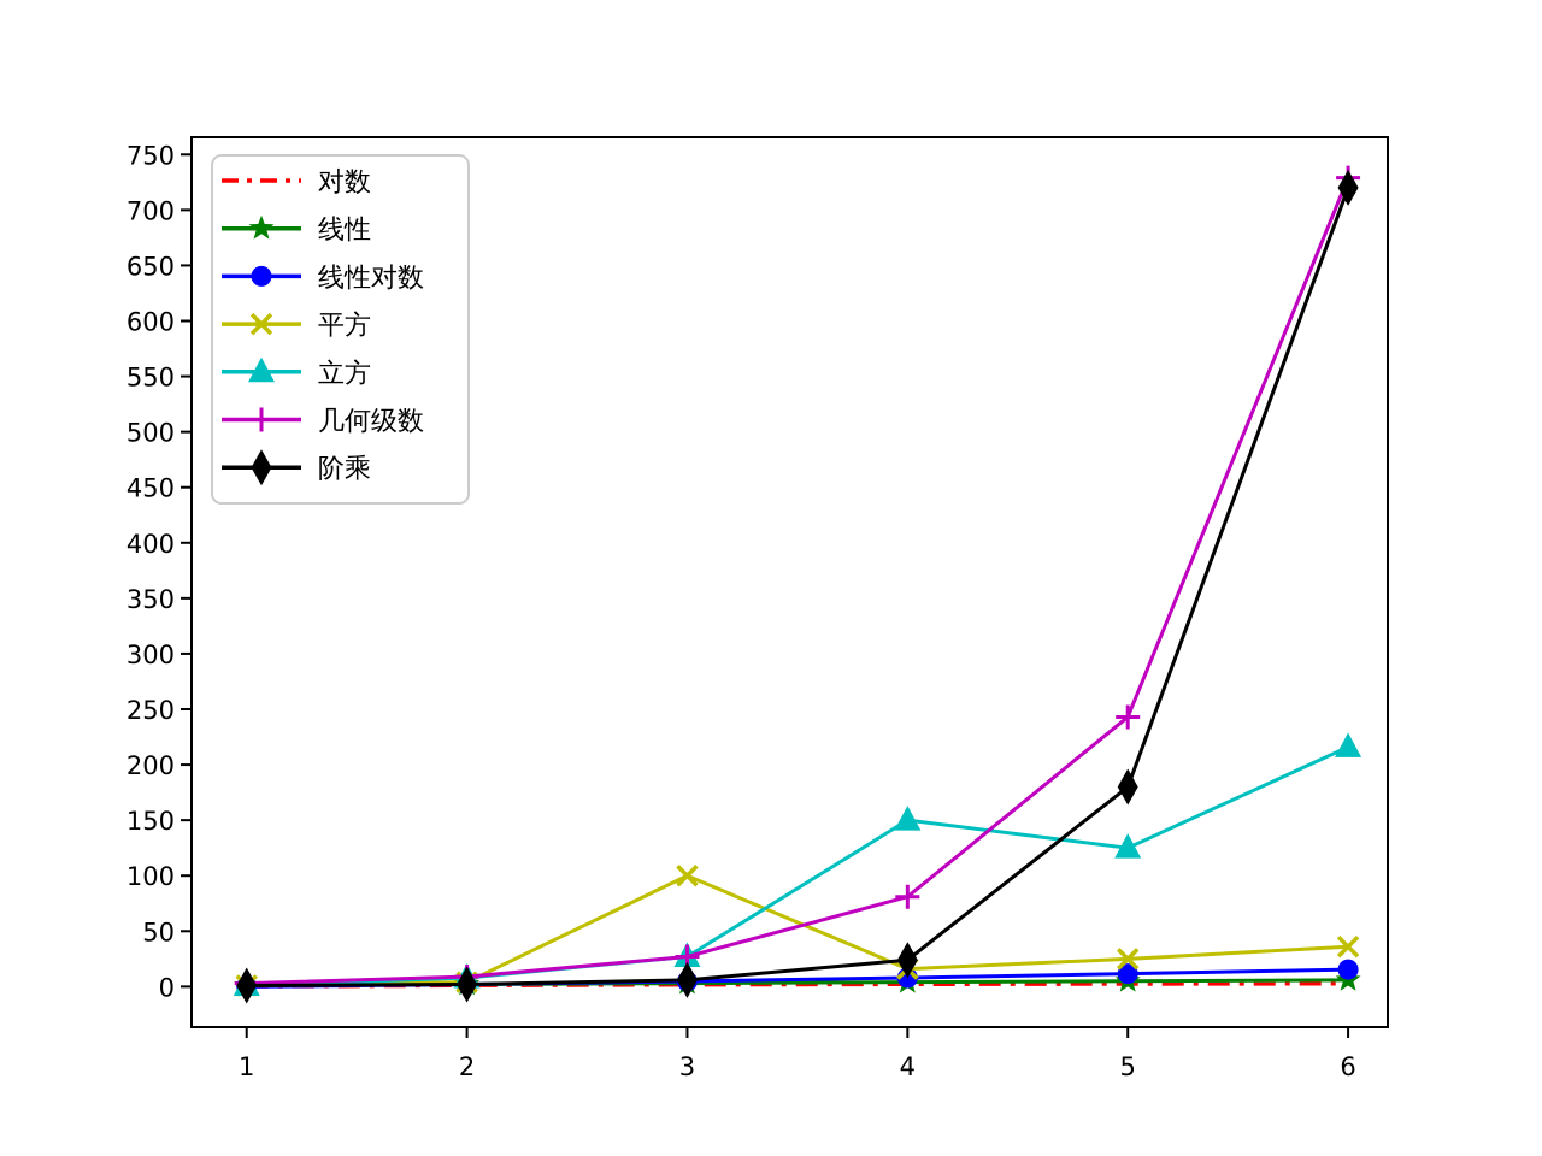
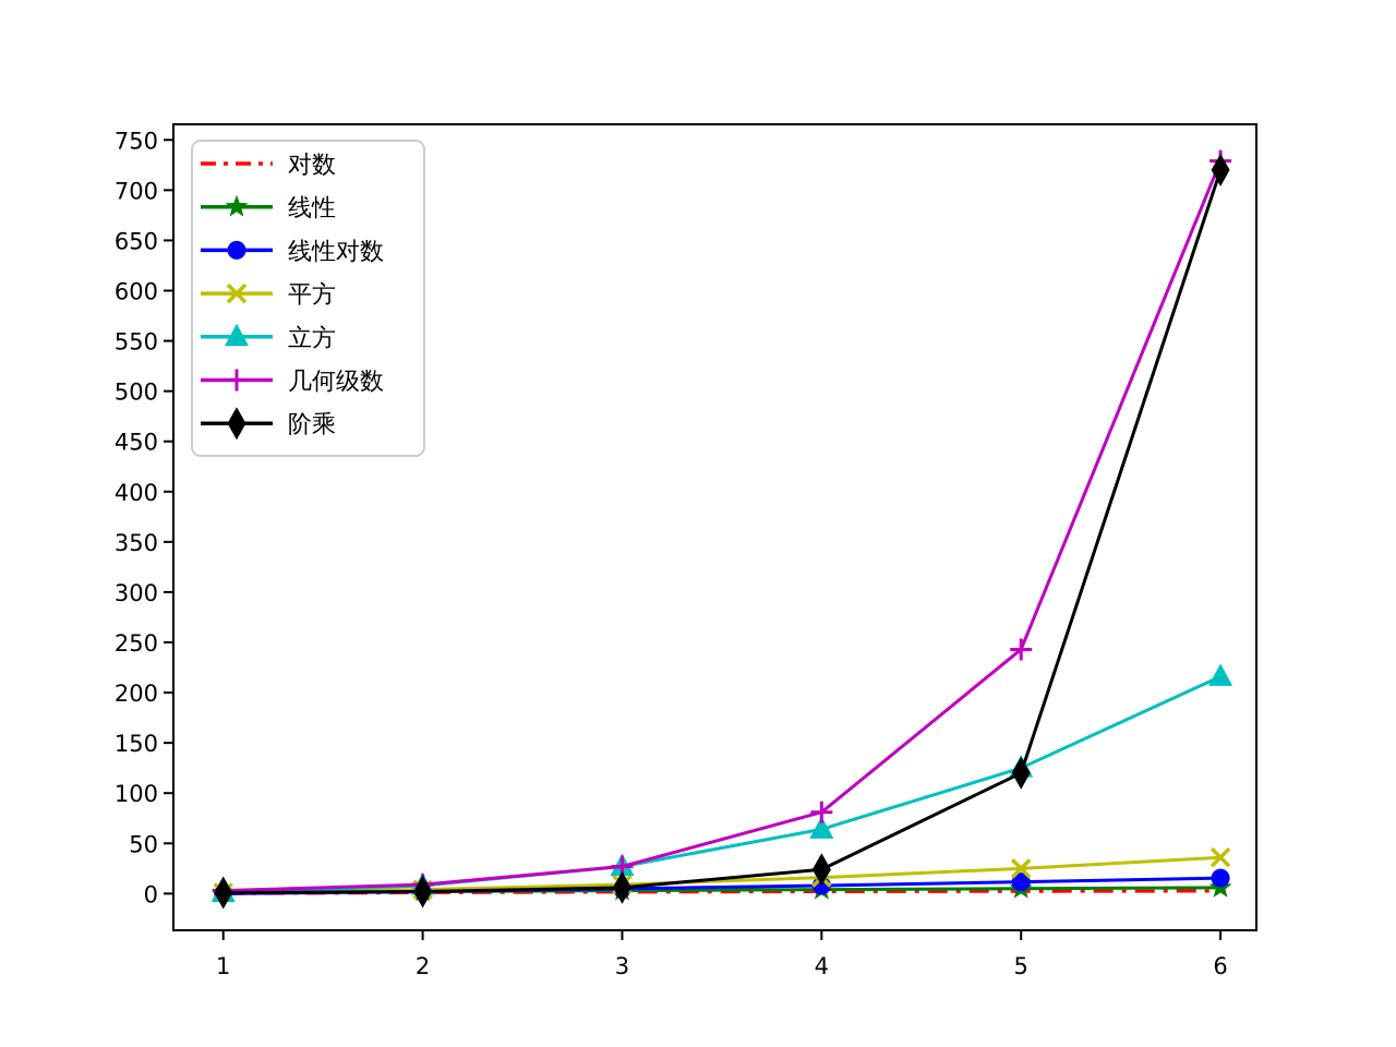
平方/3: 100 -> 10
立方/4: 150 -> 60
阶乘/5: 180 -> 120
